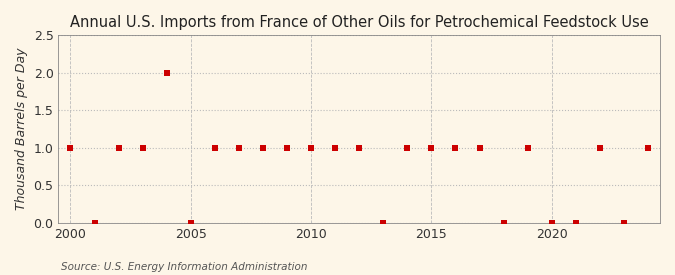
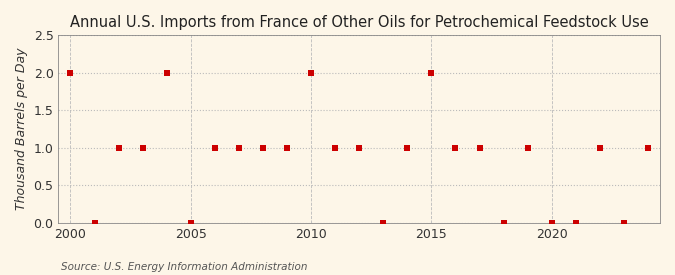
2000: 1 -> 2
2010: 1 -> 2
2015: 1 -> 2
